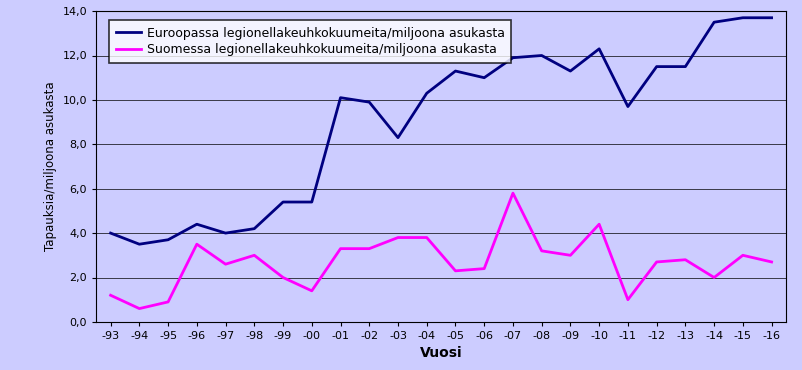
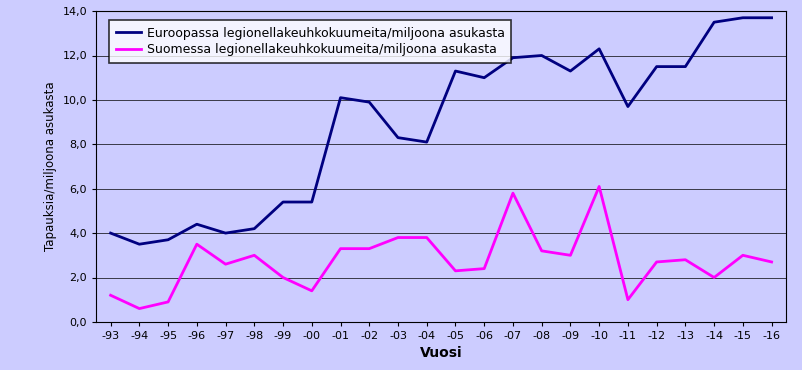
Euroopassa legionellakeuhkokuumeita/miljoona asukasta/-04: 10,3 -> 8,1
Suomessa legionellakeuhkokuumeita/miljoona asukasta/-10: 4,4 -> 6,1
